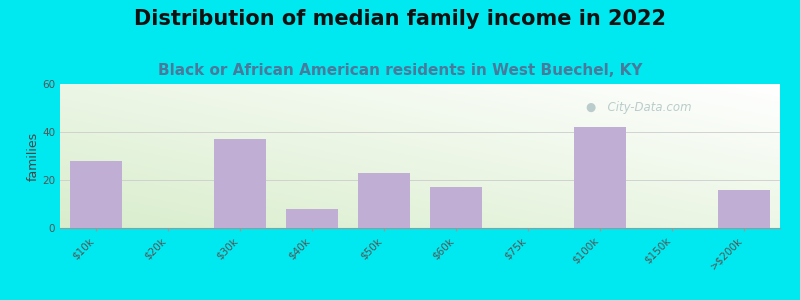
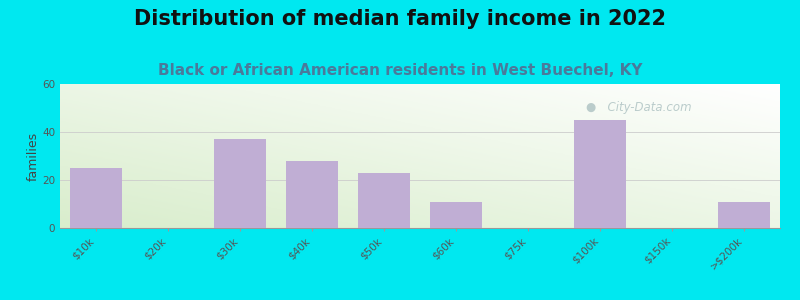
$10k: 28 -> 25
$40k: 8 -> 28
$60k: 17 -> 11
$100k: 42 -> 45
>$200k: 16 -> 11
